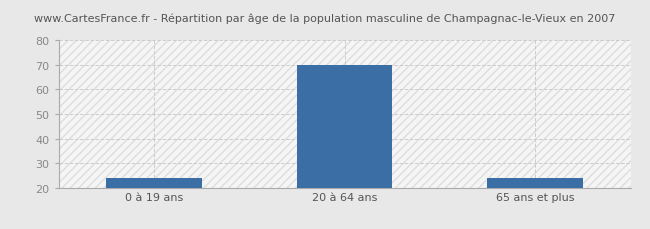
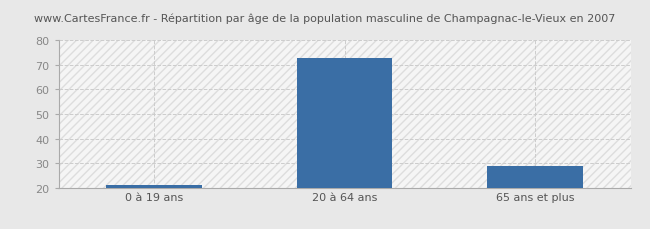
0 à 19 ans: 24 -> 21
20 à 64 ans: 70 -> 73
65 ans et plus: 24 -> 29
